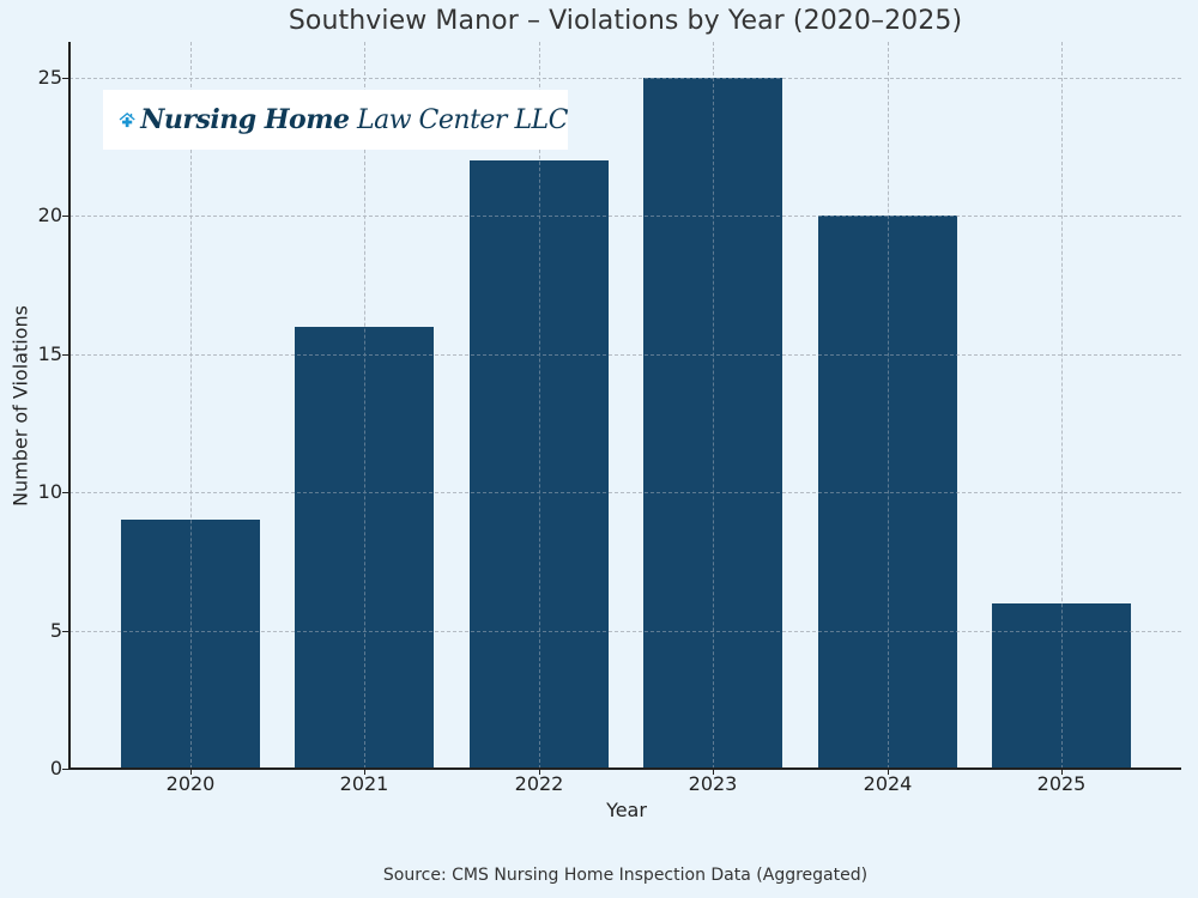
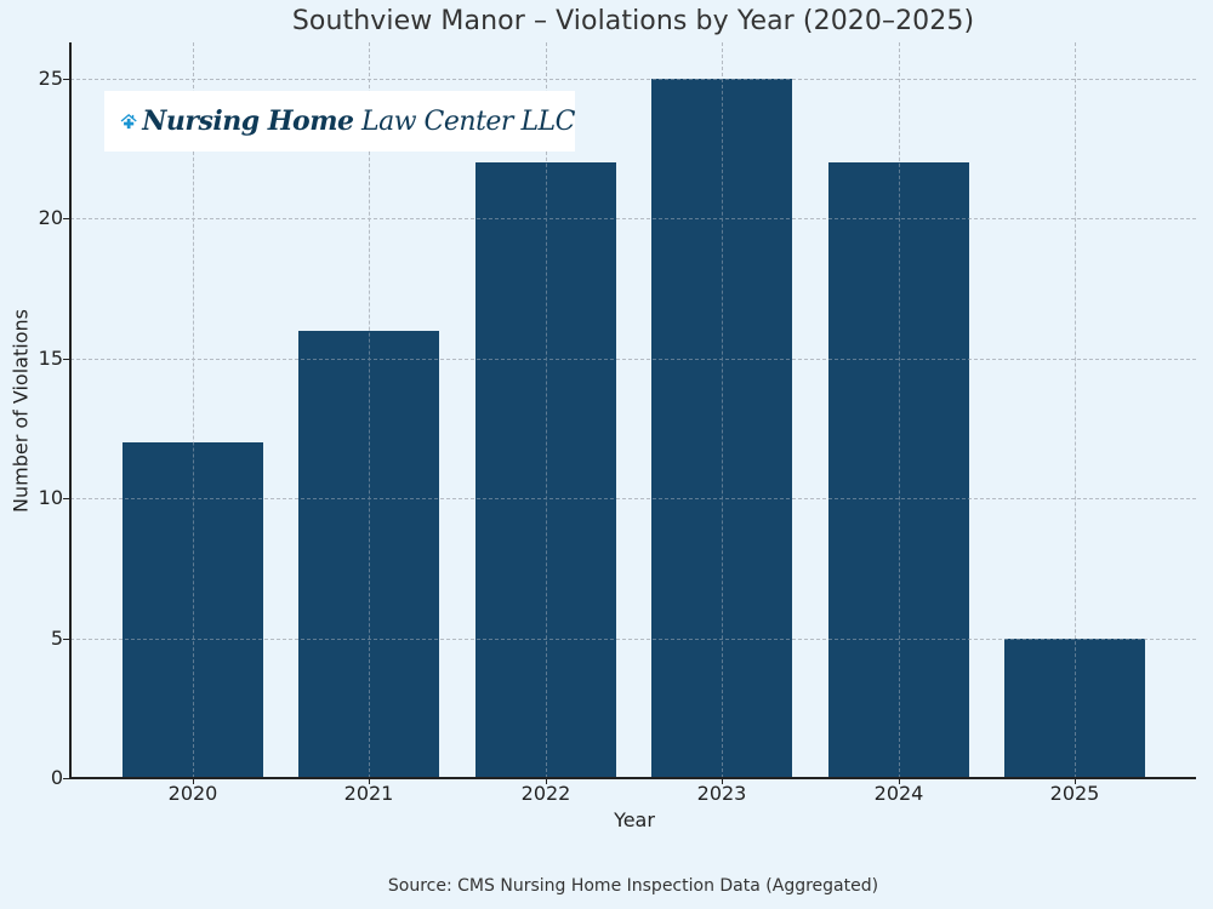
2020: 9 -> 12
2024: 20 -> 22
2025: 6 -> 5
